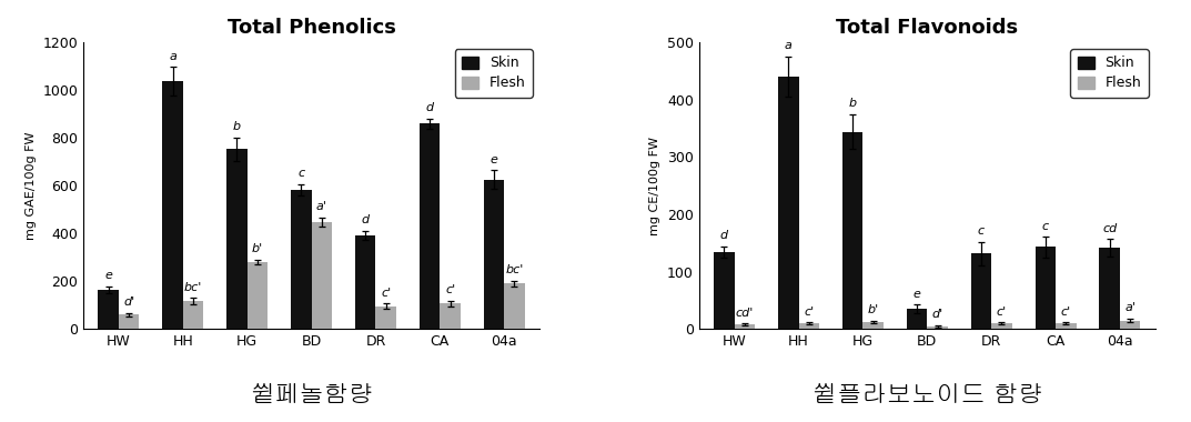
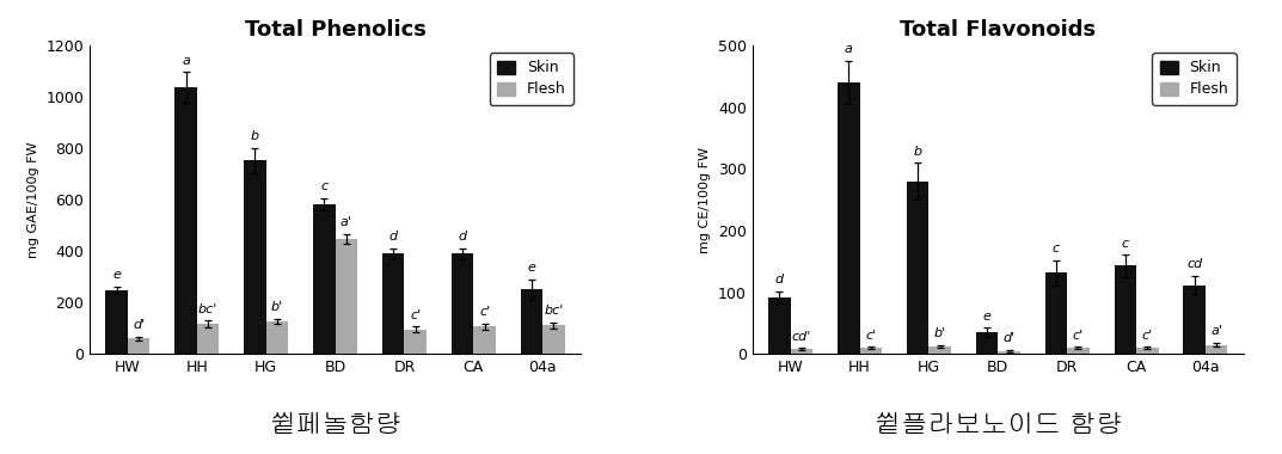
Total Phenolics/Skin/HW: 165 -> 248
Total Phenolics/Flesh/HG: 280 -> 128
Total Phenolics/Skin/CA: 860 -> 390
Total Phenolics/Skin/04a: 625 -> 252
Total Phenolics/Flesh/04a: 190 -> 112
Total Flavonoids/Skin/HW: 134 -> 92
Total Flavonoids/Skin/HG: 344 -> 280
Total Flavonoids/Skin/04a: 142 -> 112
